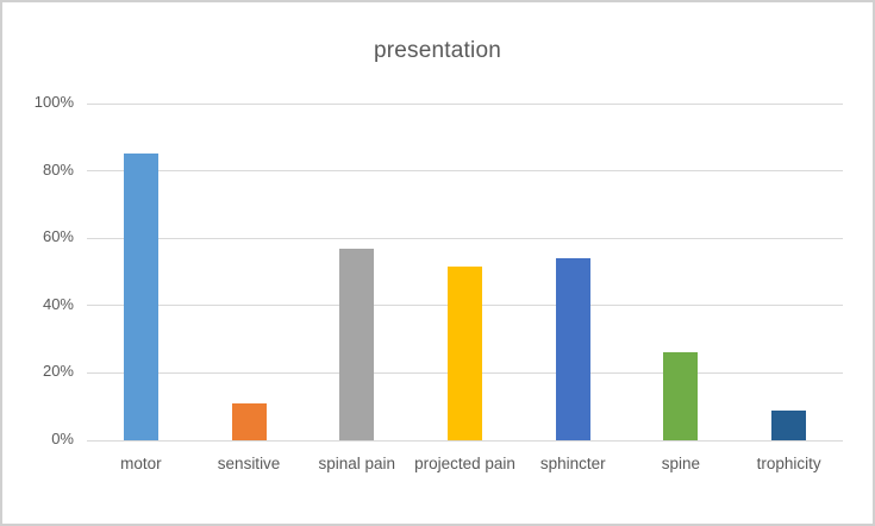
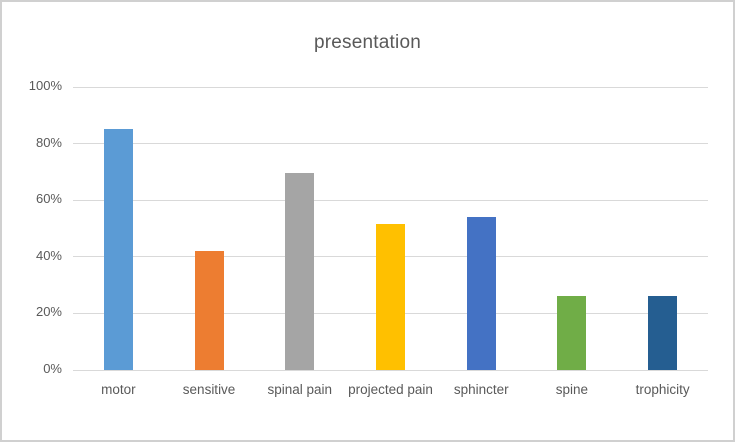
sensitive: 11% -> 42%
spinal pain: 57% -> 70%
trophicity: 9% -> 26%
